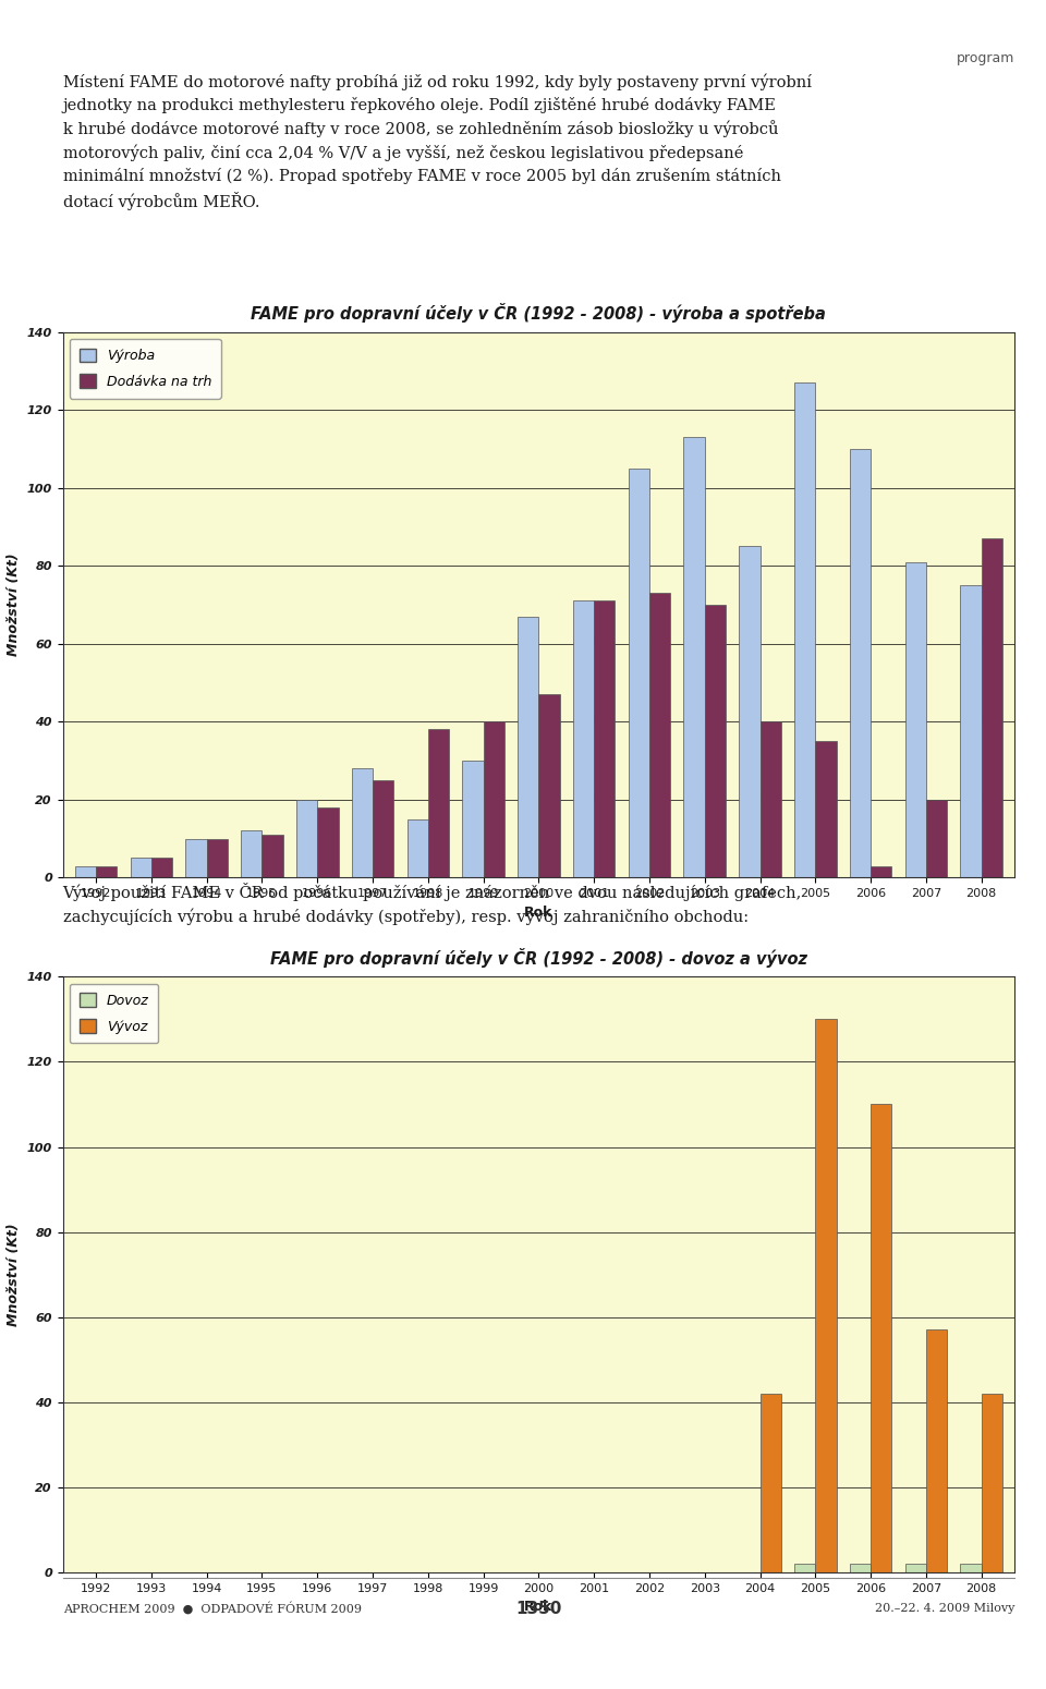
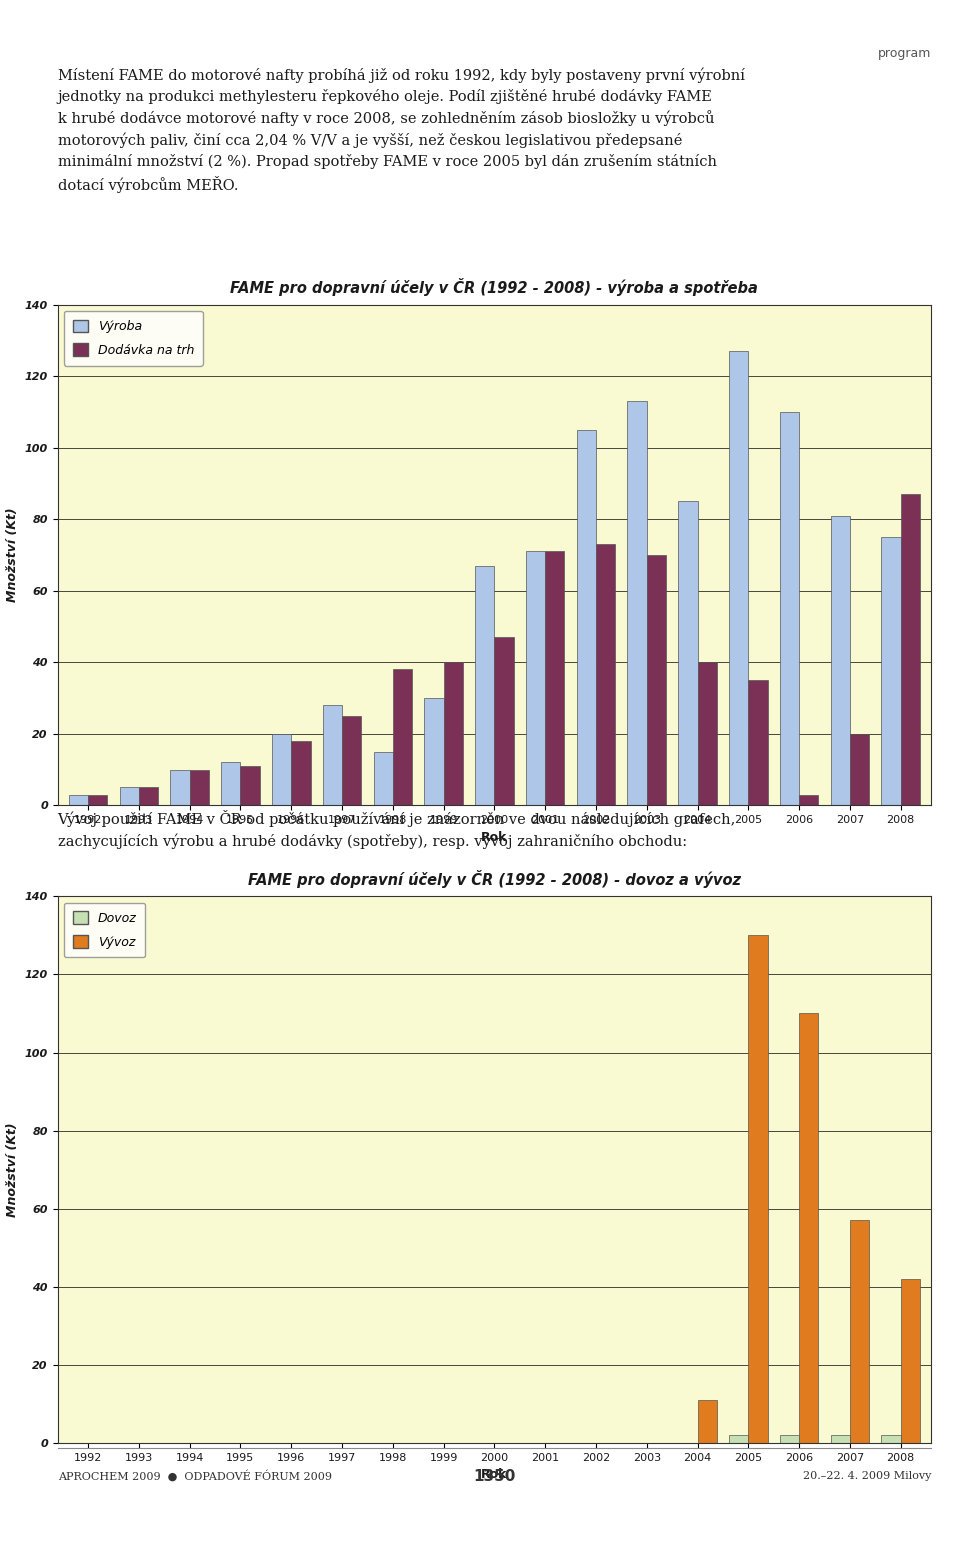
FAME pro dopravní účely v ČR (1992 - 2008) - dovoz a vývoz/Vývoz/2004: 42 -> 11
